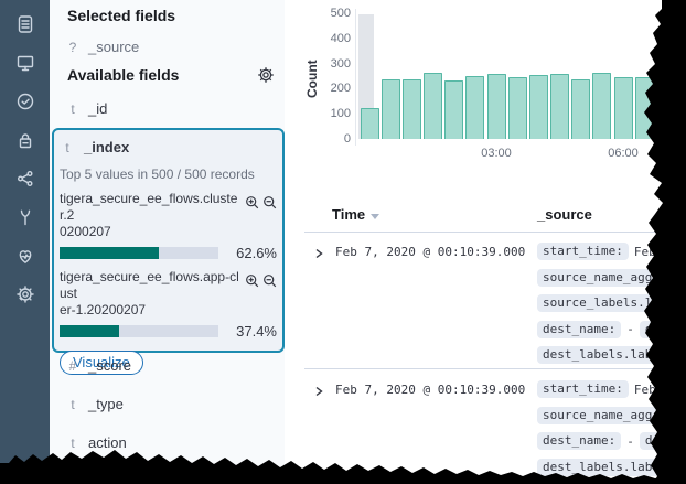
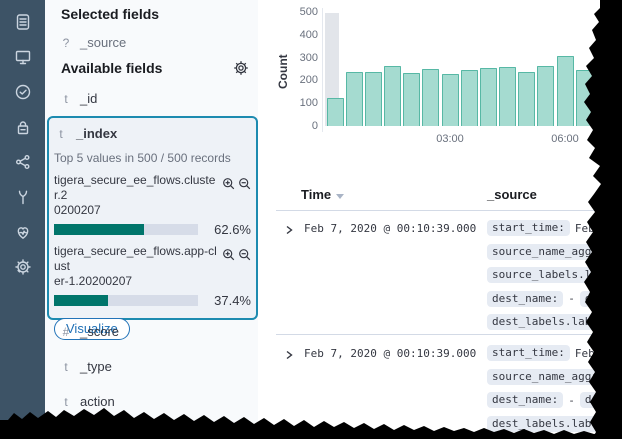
03:00: 260 -> 230
06:00: 240 -> 310
